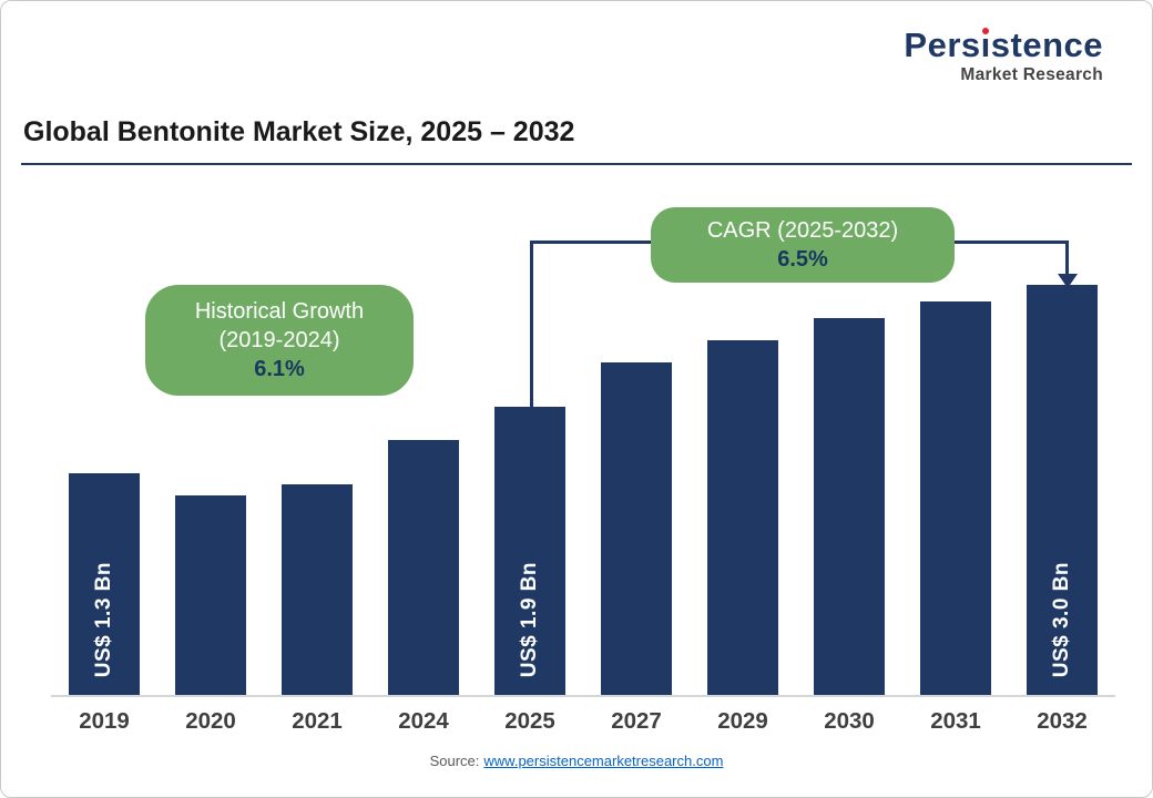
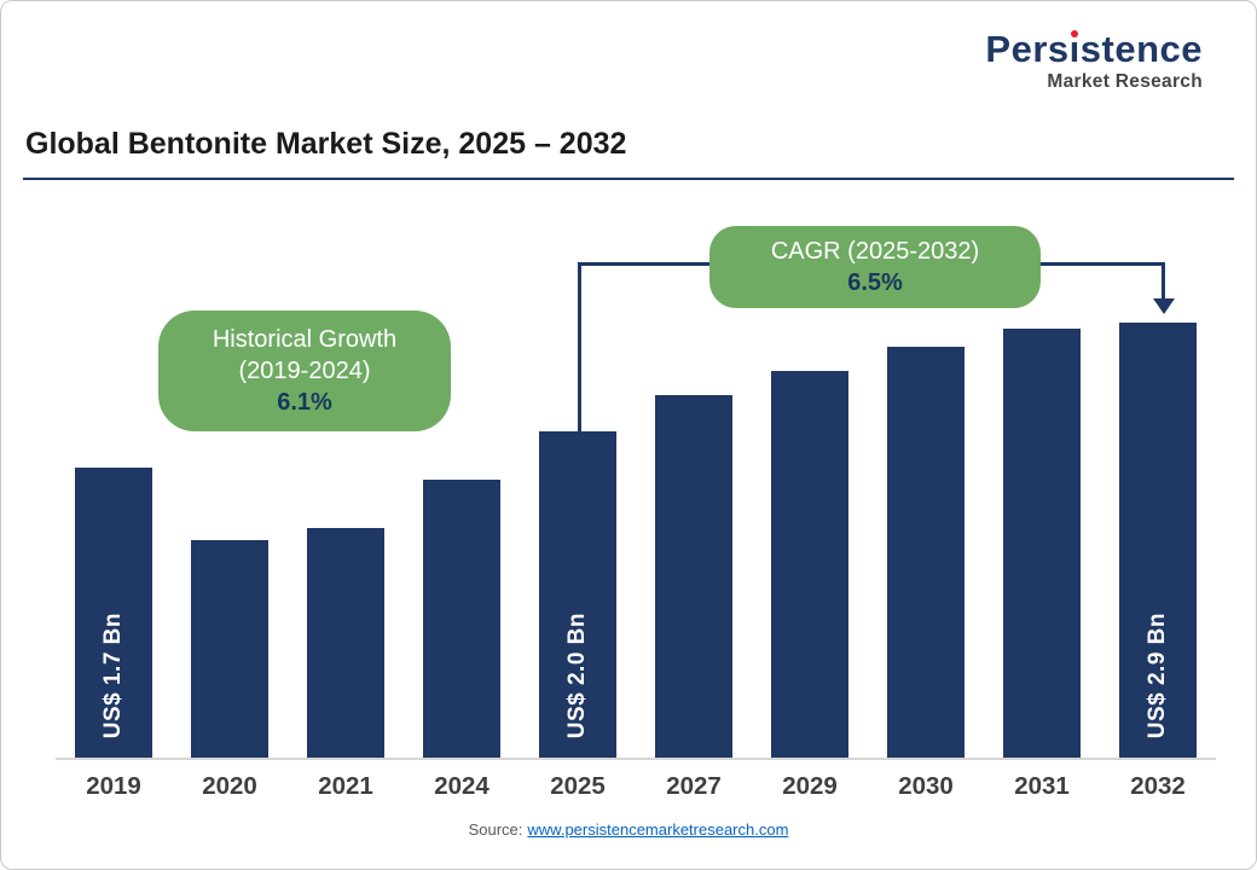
2019: 1.3 -> 1.7
2025: 1.9 -> 2.0
2032: 3.0 -> 2.9
